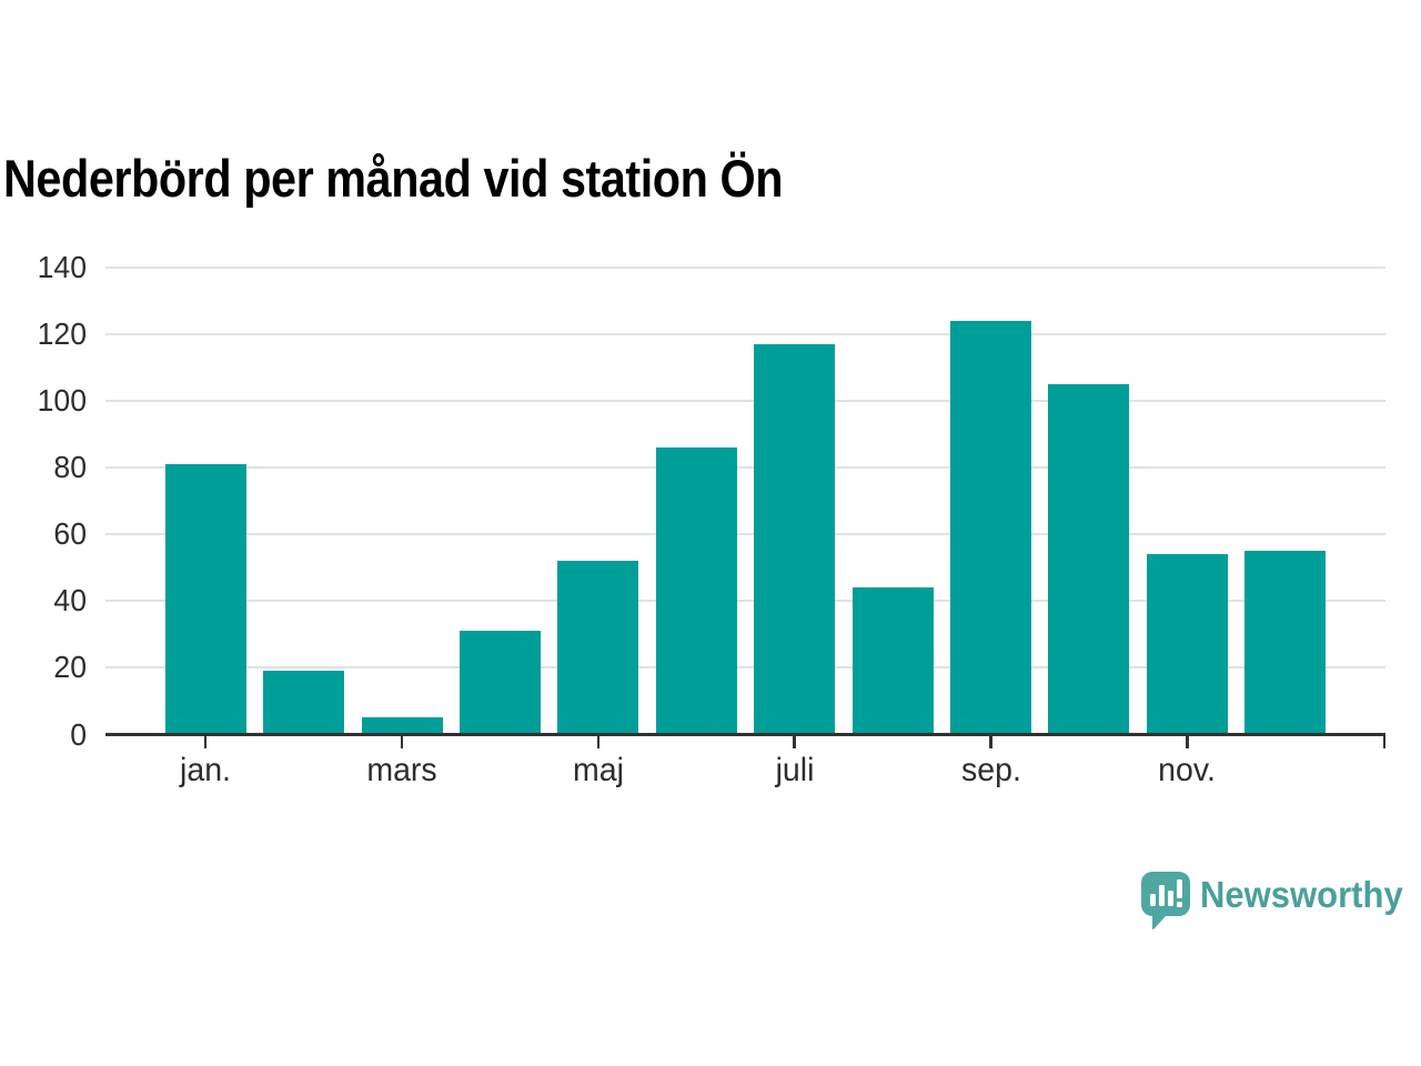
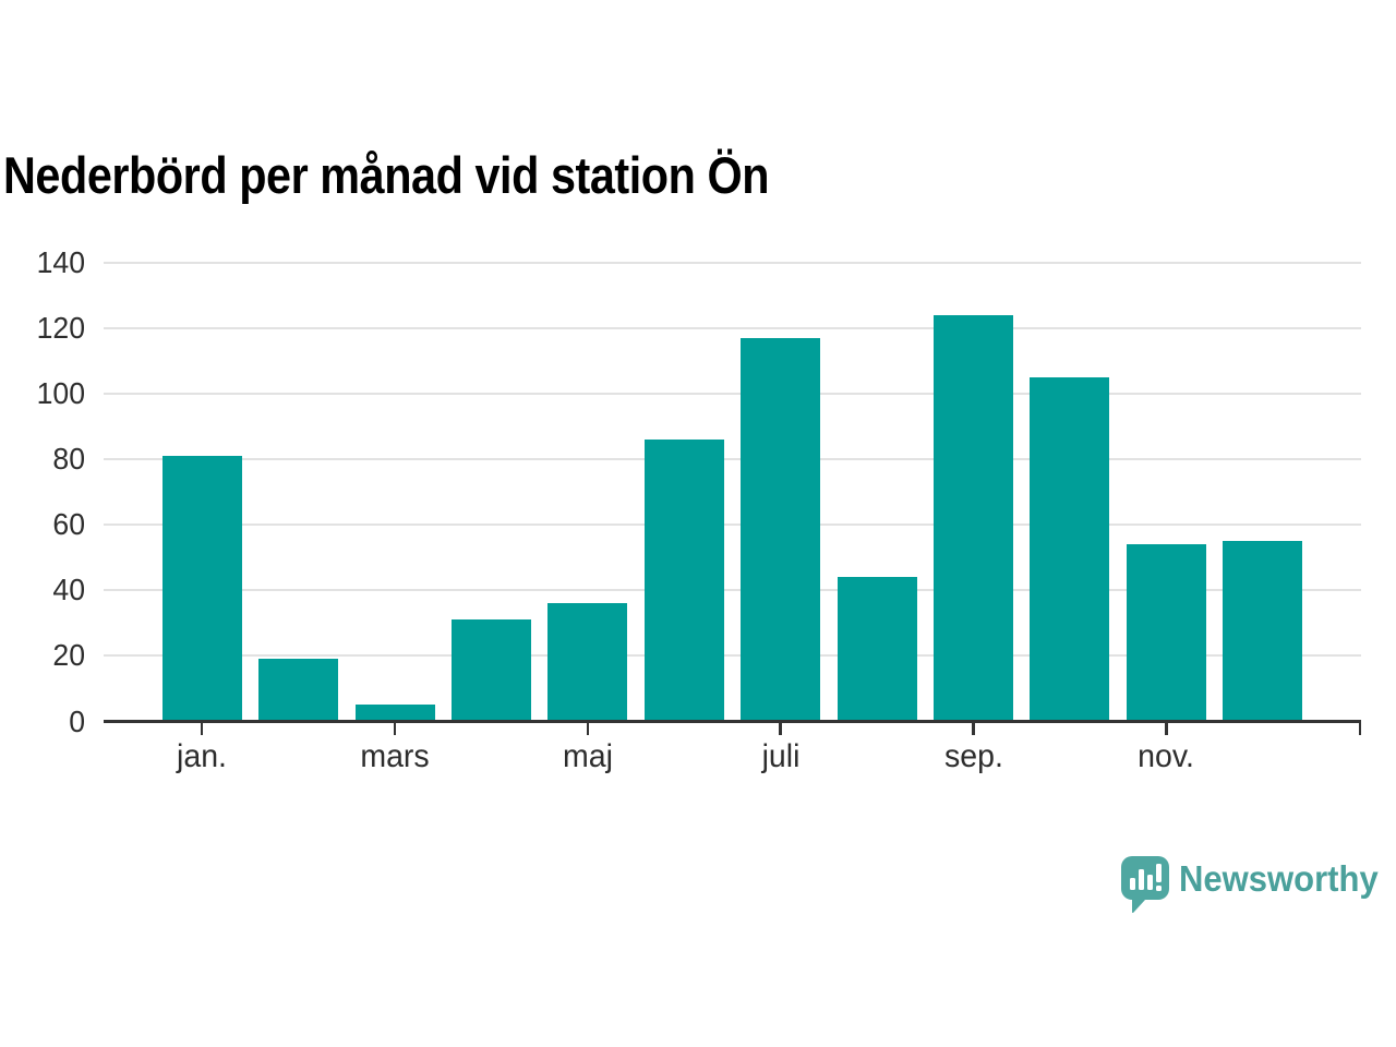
maj: 52 -> 36
